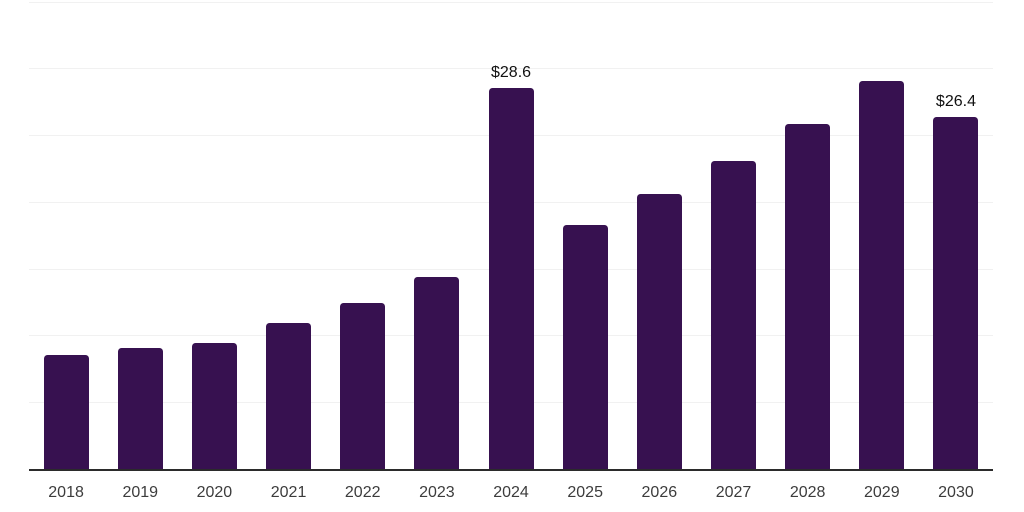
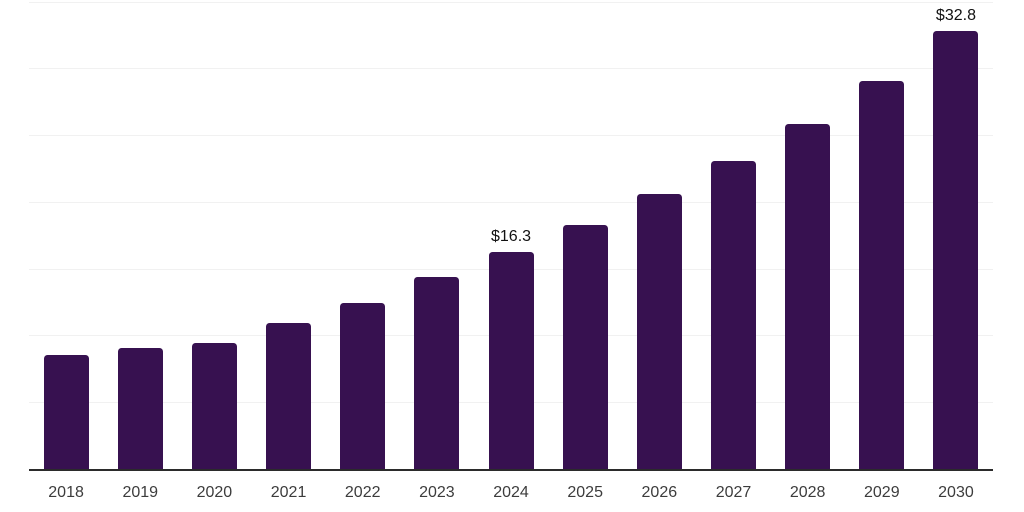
2024: $28.6 -> $16.3
2030: $26.4 -> $32.8
